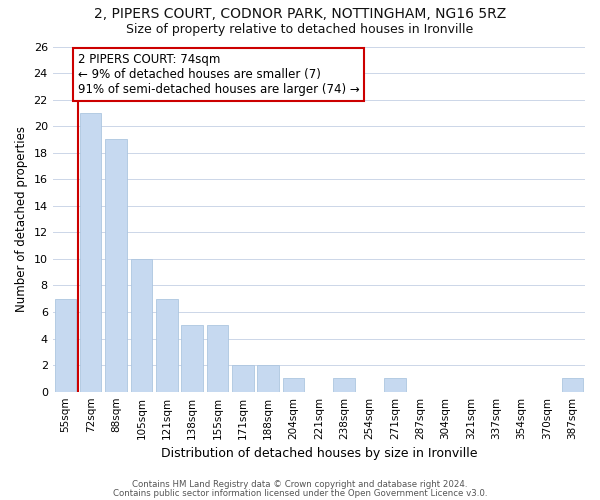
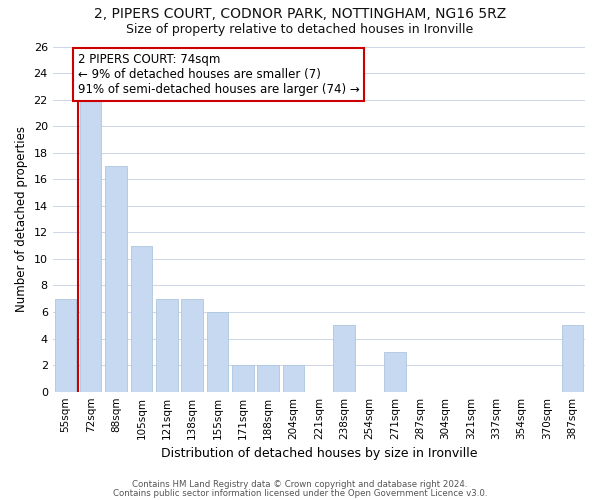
72sqm: 21 -> 22
88sqm: 19 -> 17
105sqm: 10 -> 11
138sqm: 5 -> 7
155sqm: 5 -> 6
204sqm: 1 -> 2
238sqm: 1 -> 5
271sqm: 1 -> 3
387sqm: 1 -> 5
